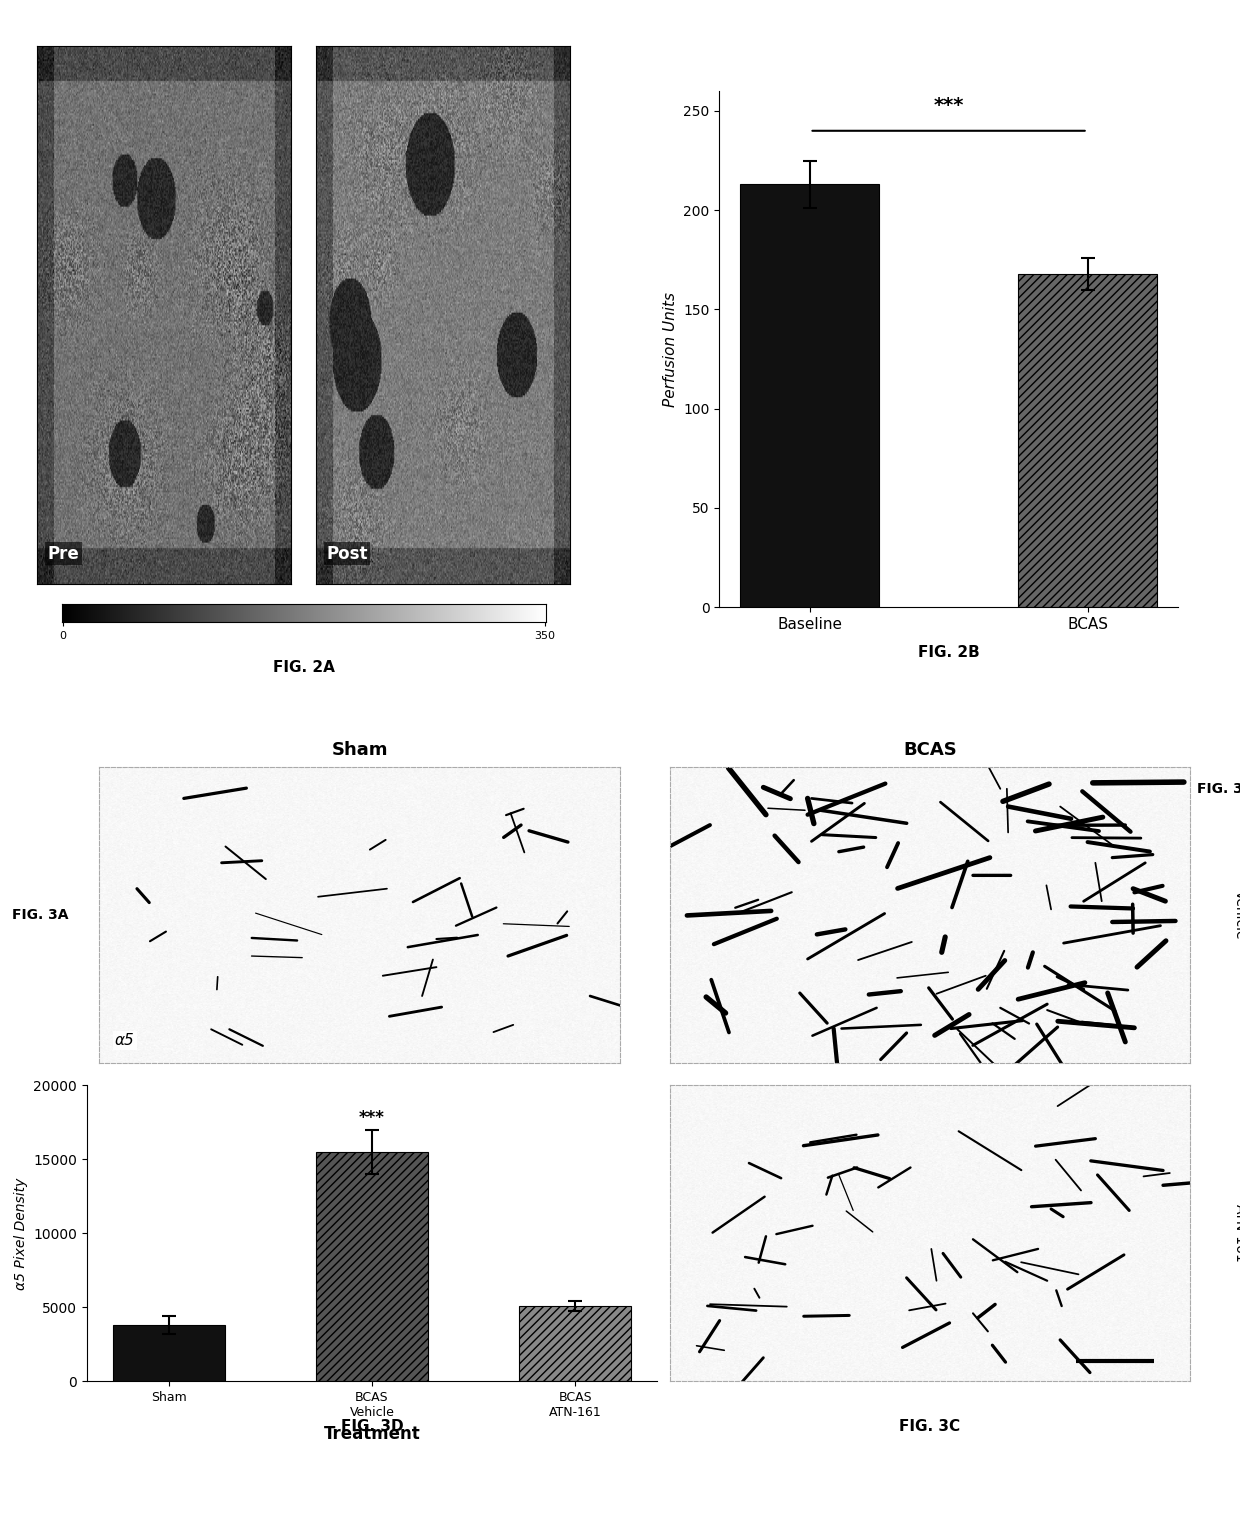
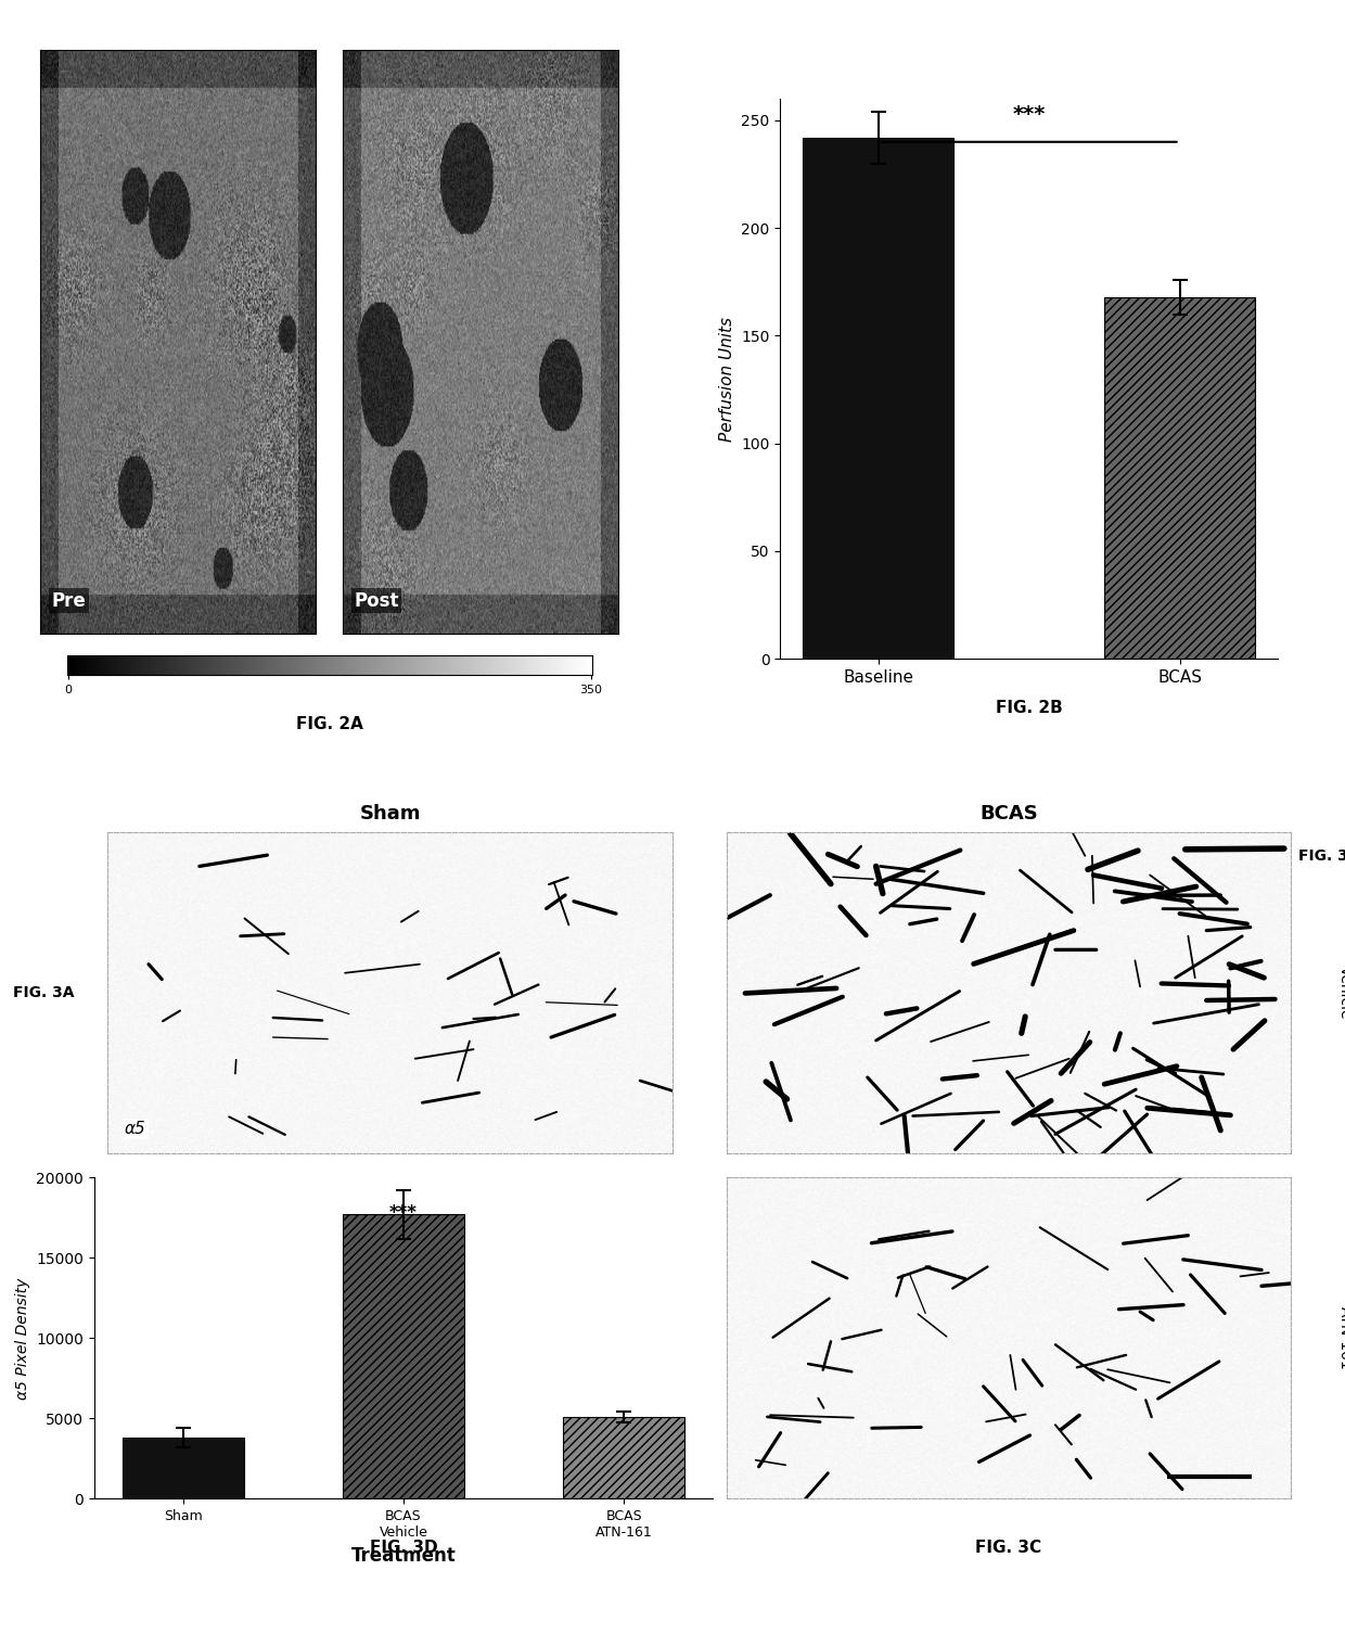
Baseline: 213 -> 242
BCAS Vehicle: 15500 -> 17700
